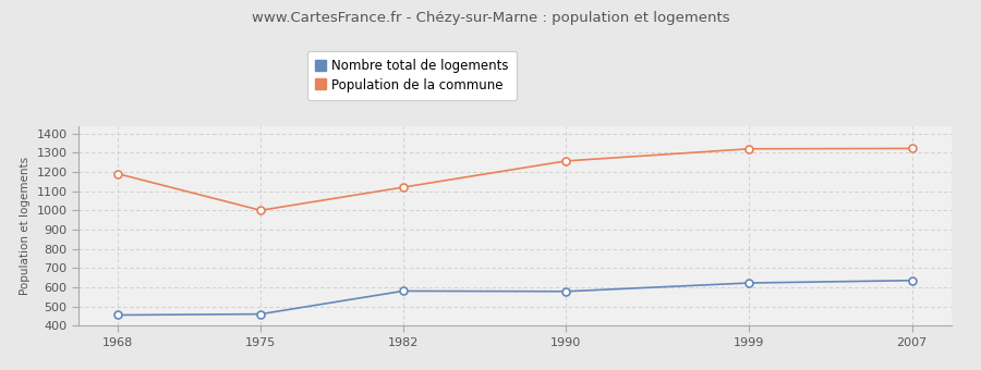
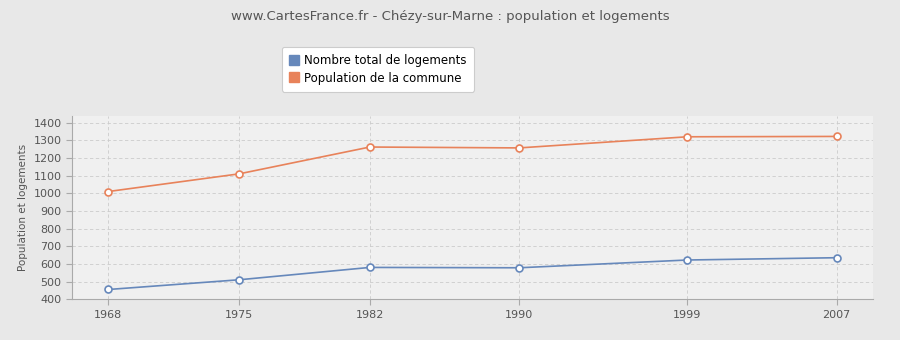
Population de la commune/1968: 1190 -> 1010
Nombre total de logements/1975: 460 -> 510
Population de la commune/1975: 1000 -> 1110
Population de la commune/1982: 1120 -> 1260
